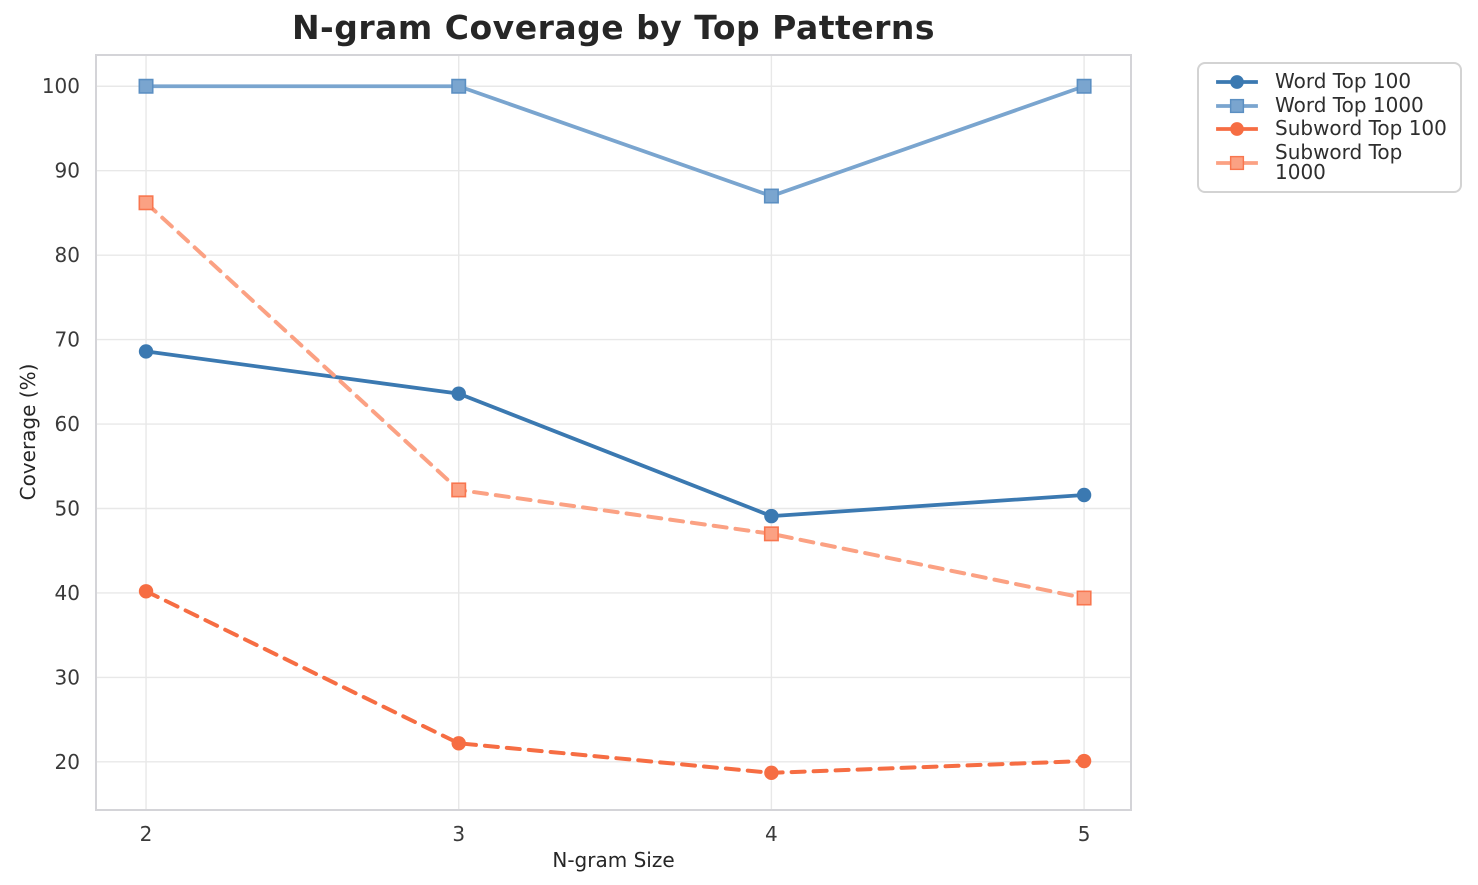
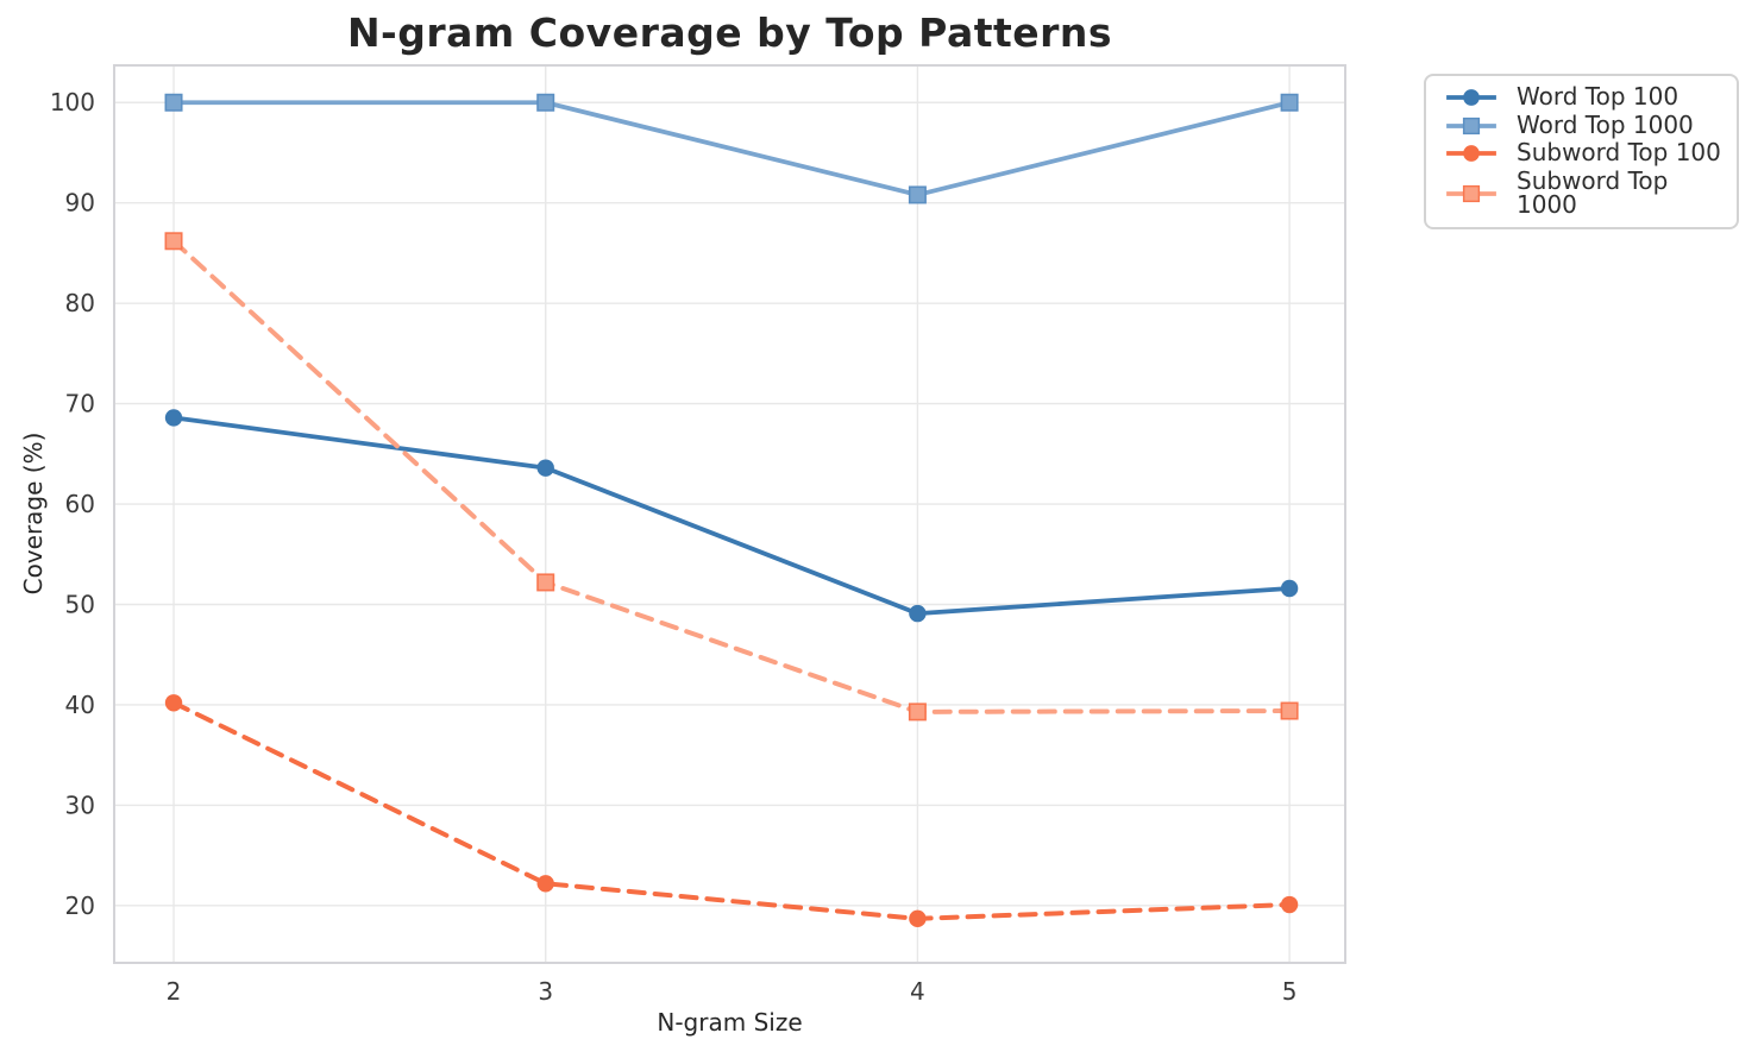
Word Top 1000/4: 87 -> 91
Subword Top 1000/4: 47 -> 39
